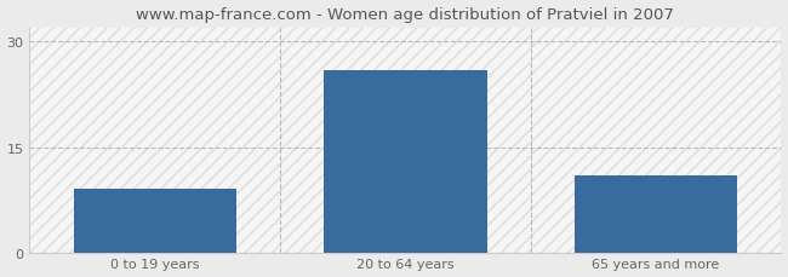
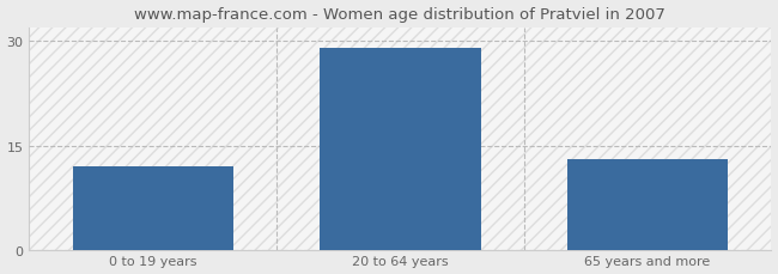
0 to 19 years: 9 -> 12
20 to 64 years: 26 -> 29
65 years and more: 11 -> 13
